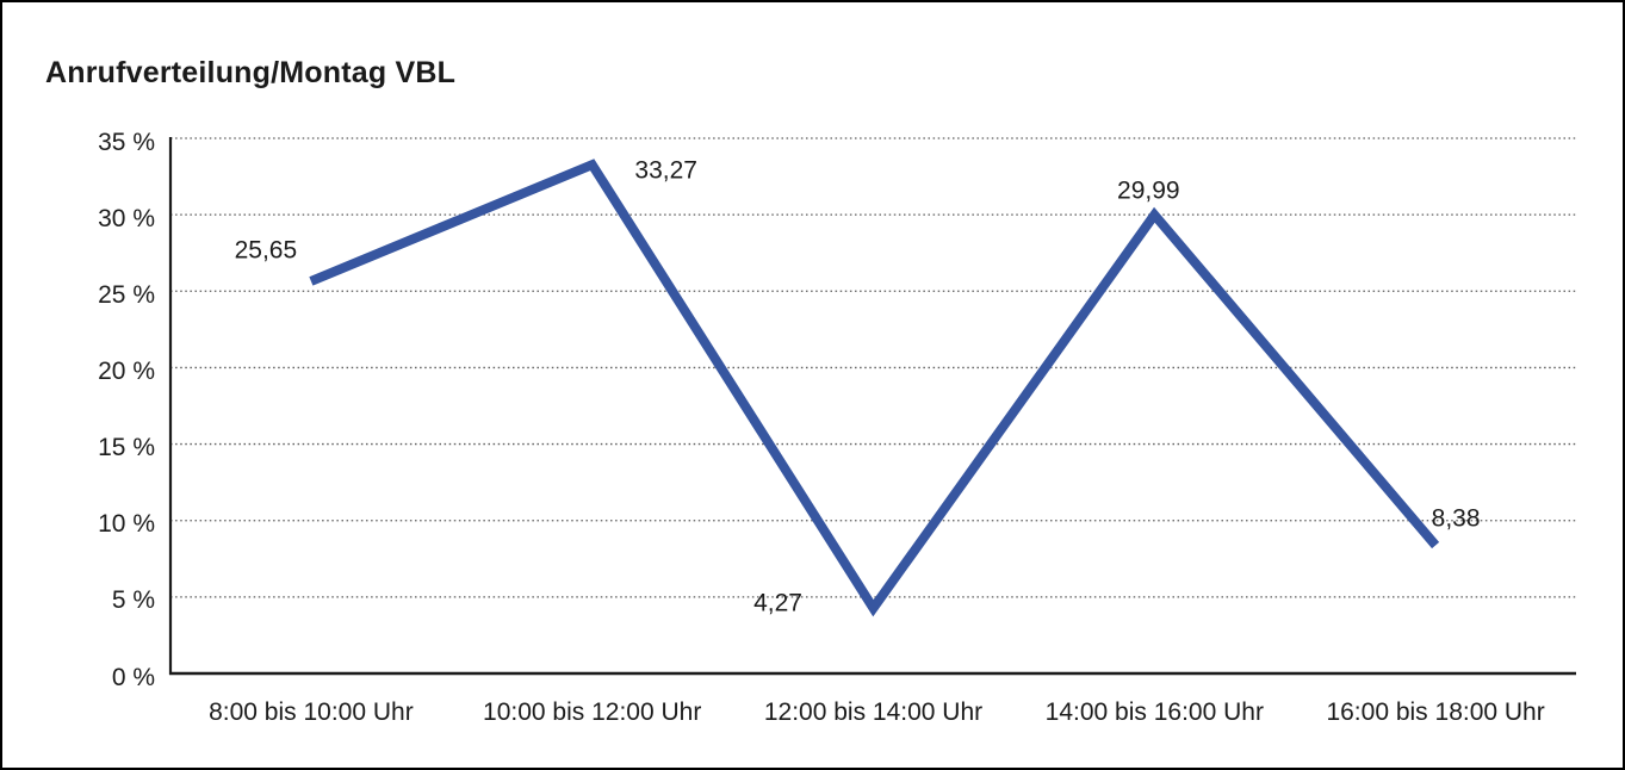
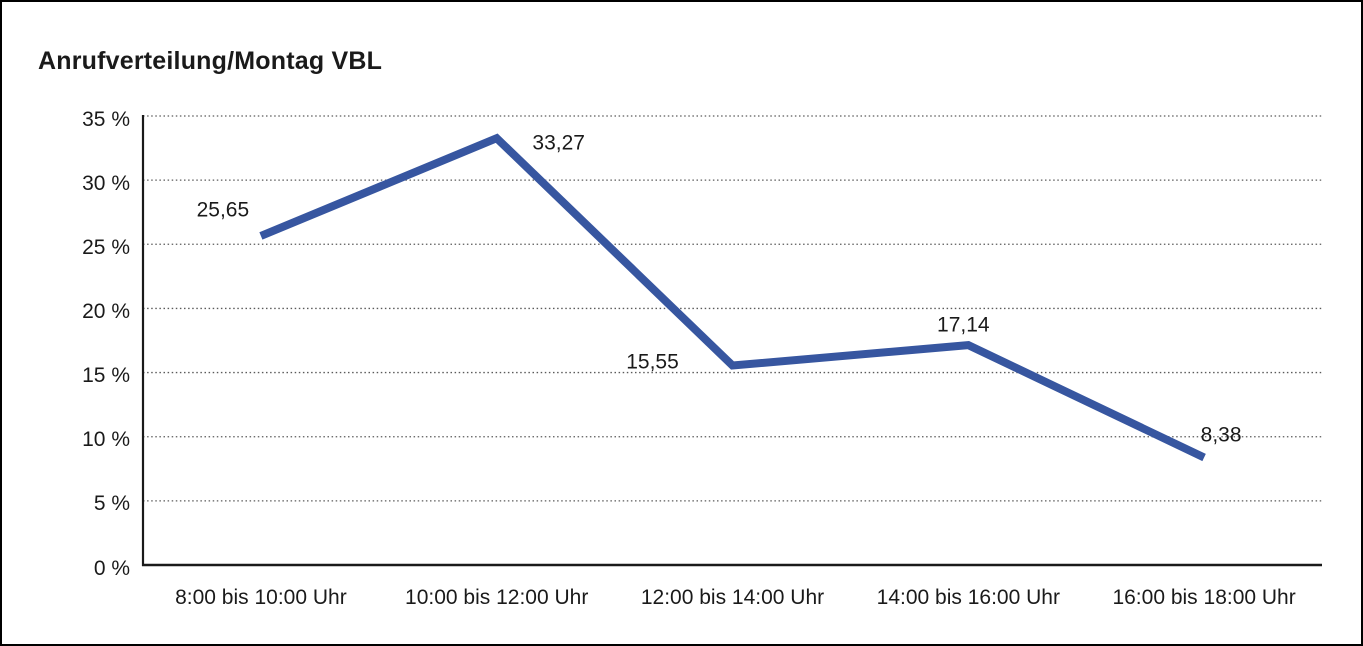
12:00 bis 14:00 Uhr: 4,27 -> 15,55
14:00 bis 16:00 Uhr: 29,99 -> 17,14
